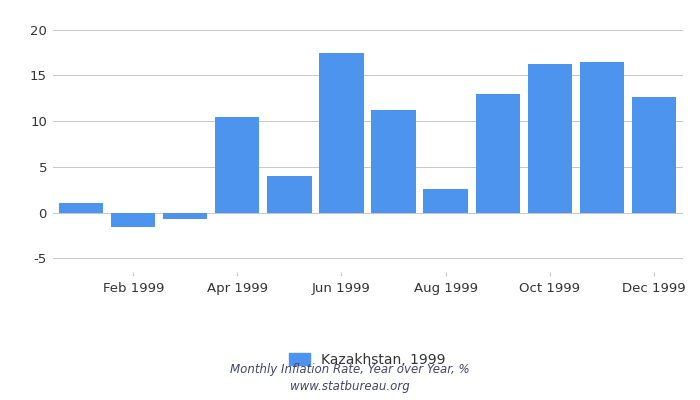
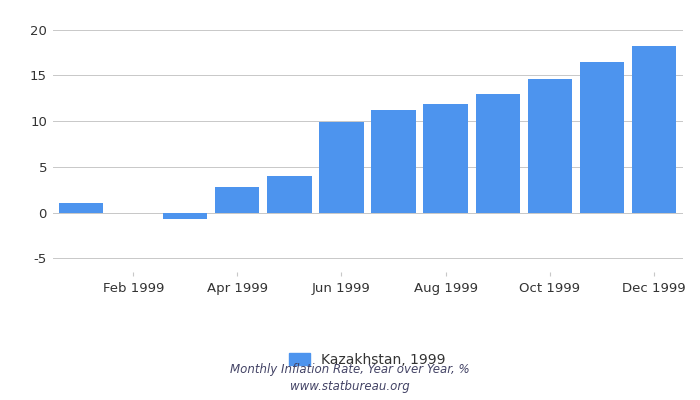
Feb 1999: -1.6 -> -0.1
Apr 1999: 10.4 -> 2.8
Jun 1999: 17.4 -> 9.9
Aug 1999: 2.6 -> 11.9
Oct 1999: 16.2 -> 14.6
Dec 1999: 12.6 -> 18.2
